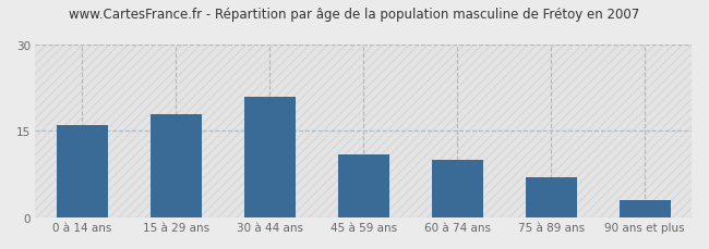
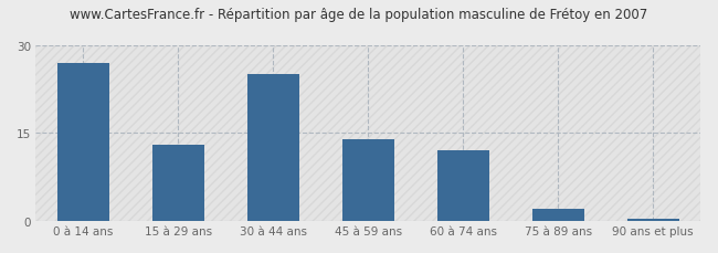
0 à 14 ans: 16.0 -> 27.0
15 à 29 ans: 18.0 -> 13.0
30 à 44 ans: 21.0 -> 25.0
45 à 59 ans: 11.0 -> 14.0
60 à 74 ans: 10.0 -> 12.0
75 à 89 ans: 7.0 -> 2.0
90 ans et plus: 3.0 -> 0.3
